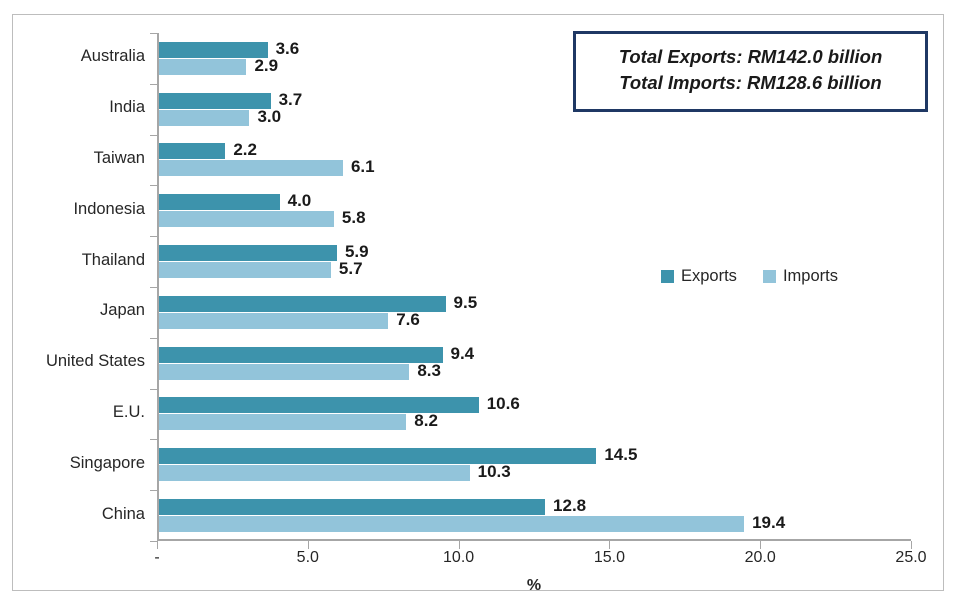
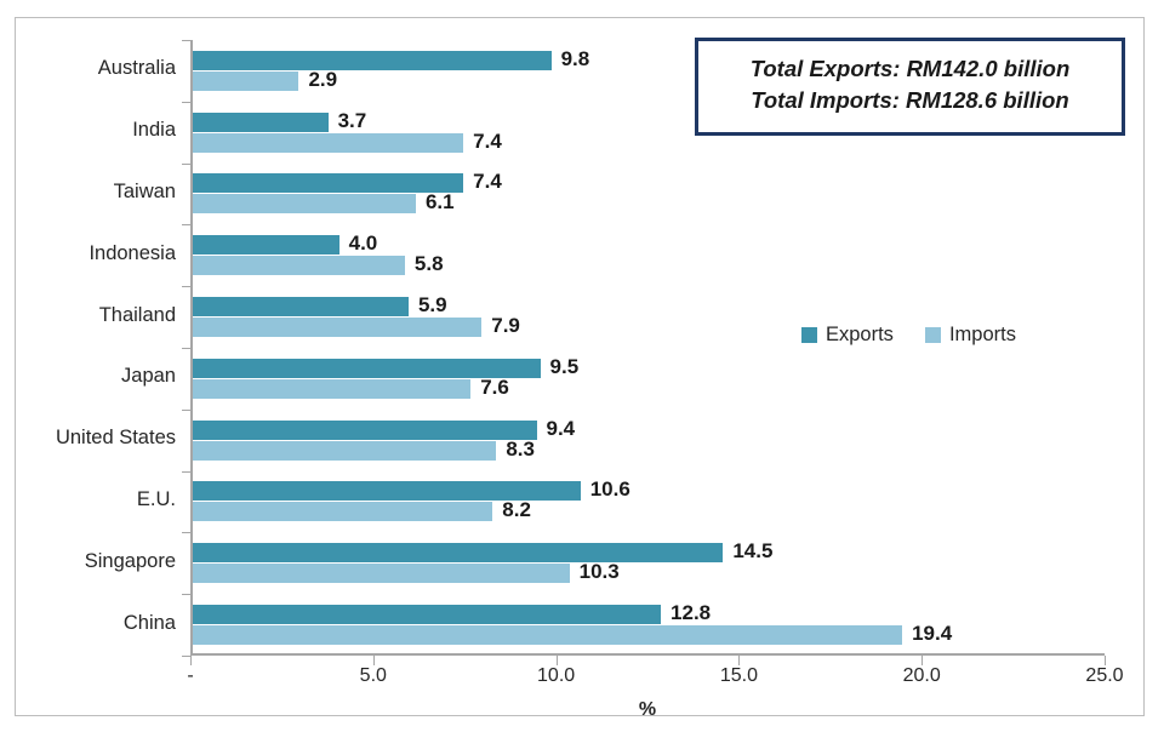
Exports/Australia: 3.6 -> 9.8
Imports/India: 3.0 -> 7.4
Exports/Taiwan: 2.2 -> 7.4
Imports/Thailand: 5.7 -> 7.9
